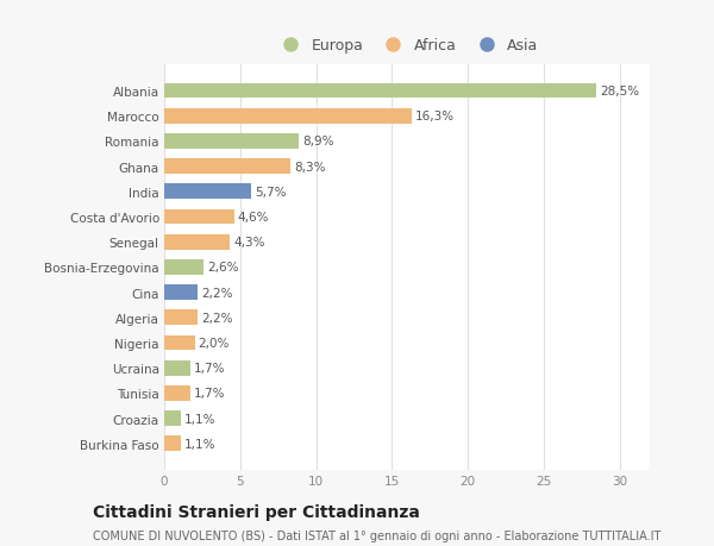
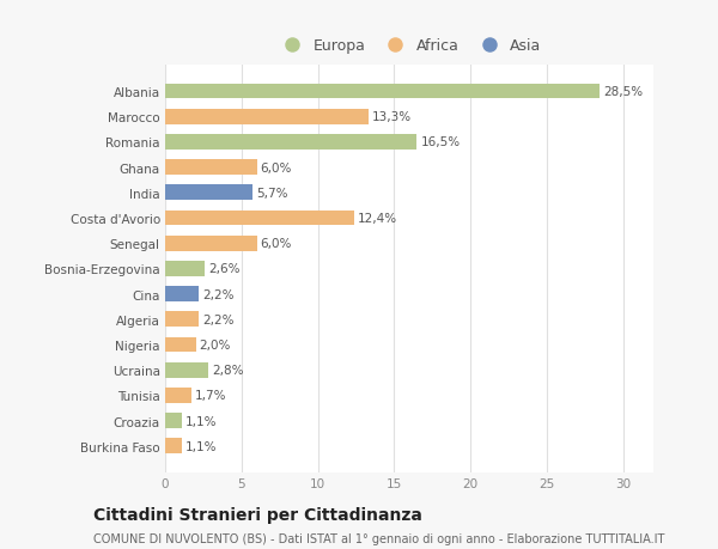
Marocco: 16,3% -> 13,3%
Romania: 8,9% -> 16,5%
Ghana: 8,3% -> 6,0%
Costa d'Avorio: 4,6% -> 12,4%
Senegal: 4,3% -> 6,0%
Ucraina: 1,7% -> 2,8%
